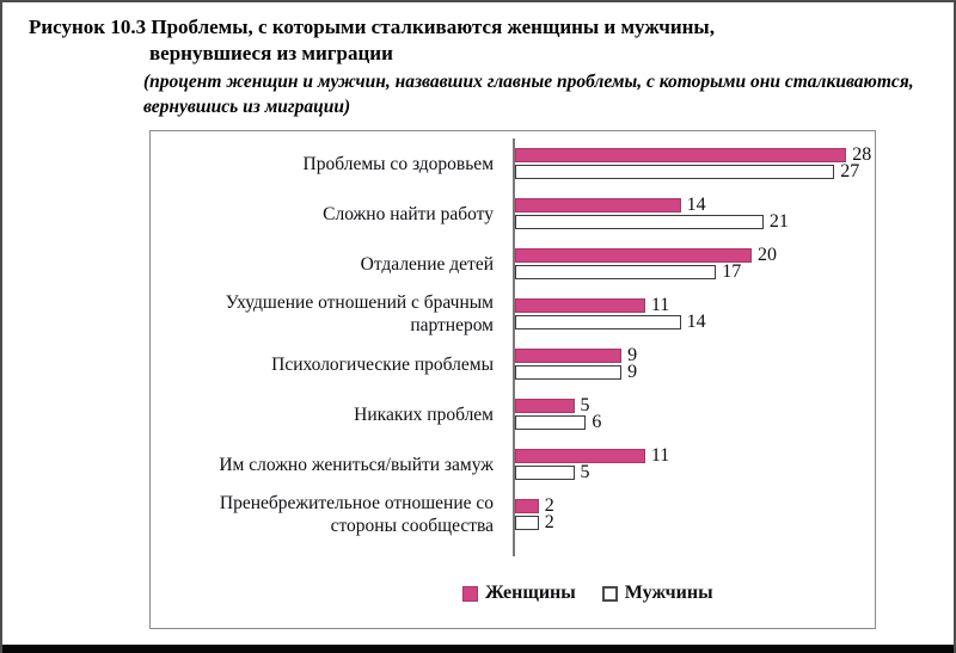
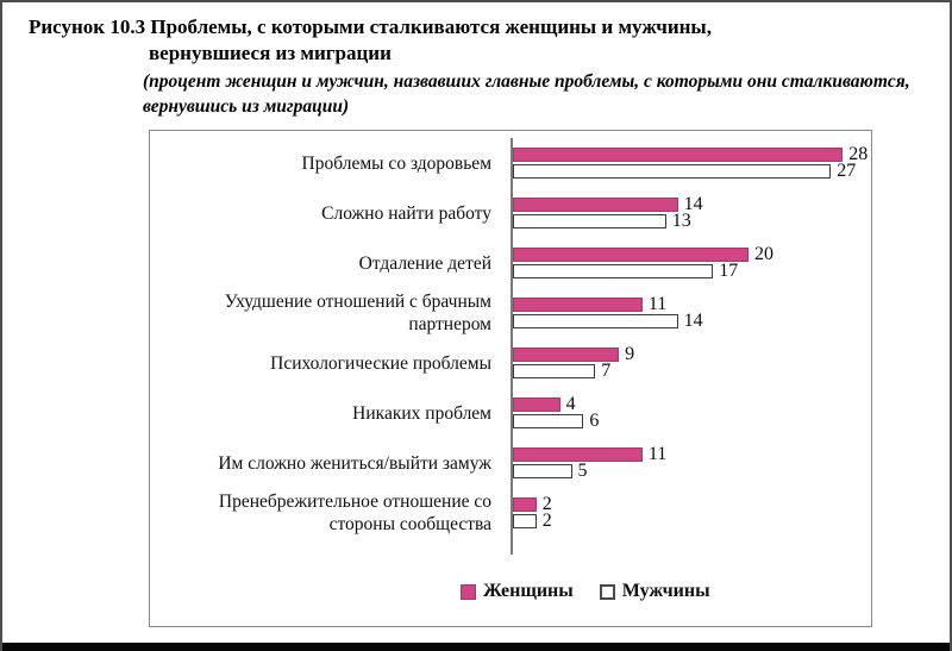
Мужчины/Сложно найти работу: 21 -> 13
Мужчины/Психологические проблемы: 9 -> 7
Женщины/Никаких проблем: 5 -> 4
